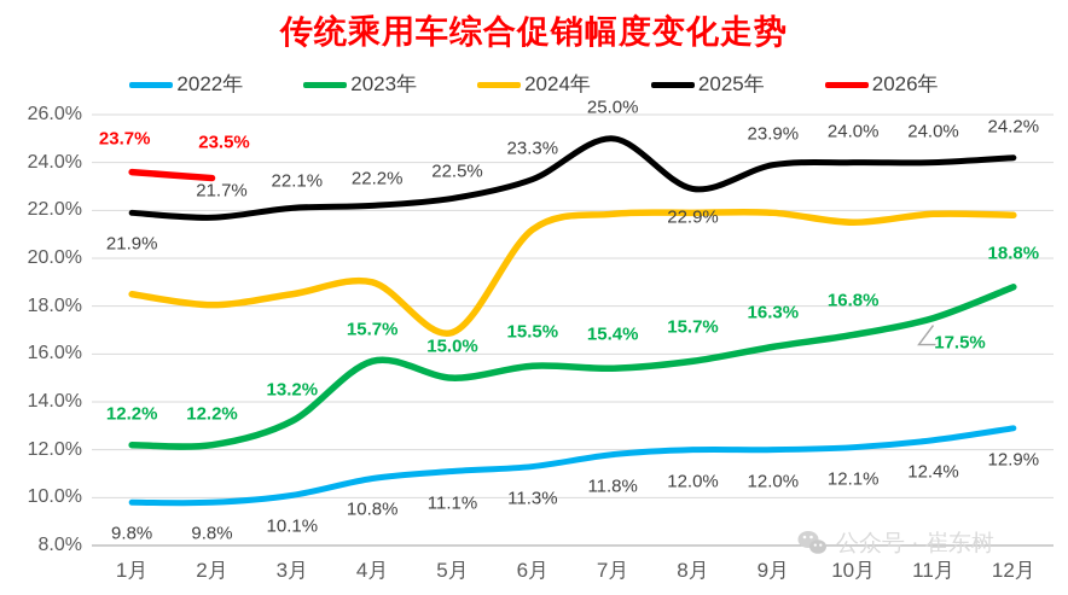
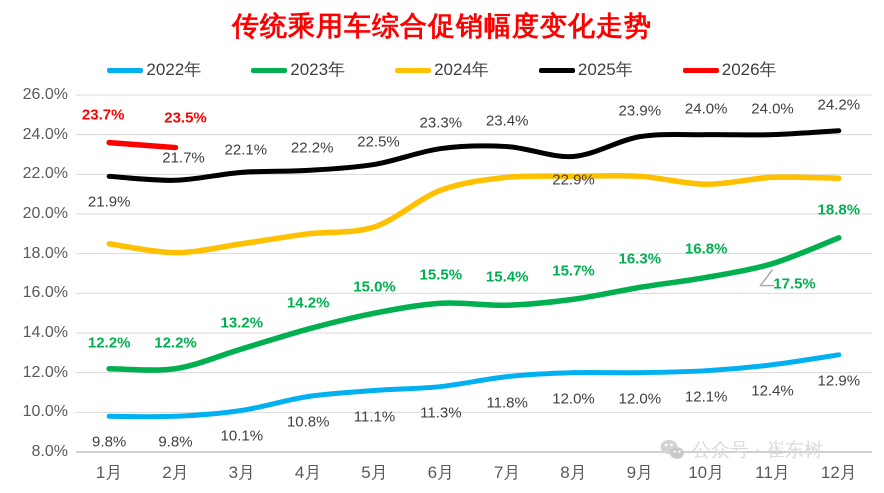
2023年/4月: 15.7% -> 14.2%
2024年/5月: 16.9% -> 19.4%
2025年/7月: 25.0% -> 23.4%
